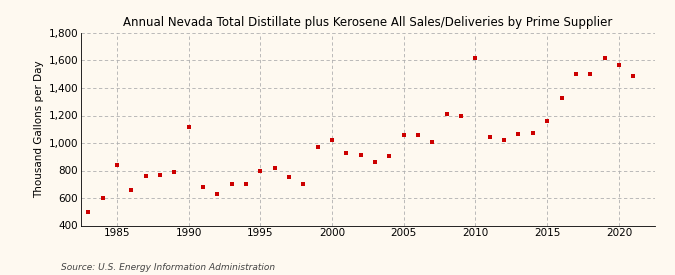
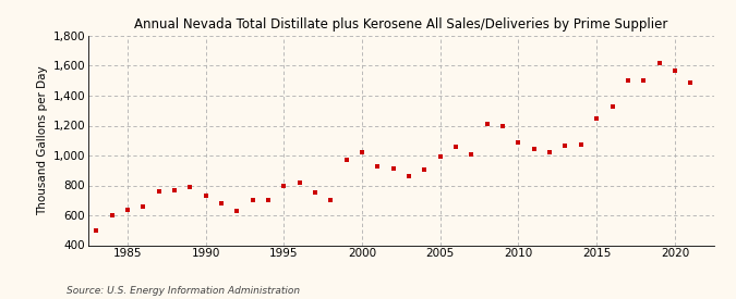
1985: 840 -> 640
1990: 1,120 -> 730
2005: 1,060 -> 990
2010: 1,620 -> 1,080
2015: 1,160 -> 1,250
